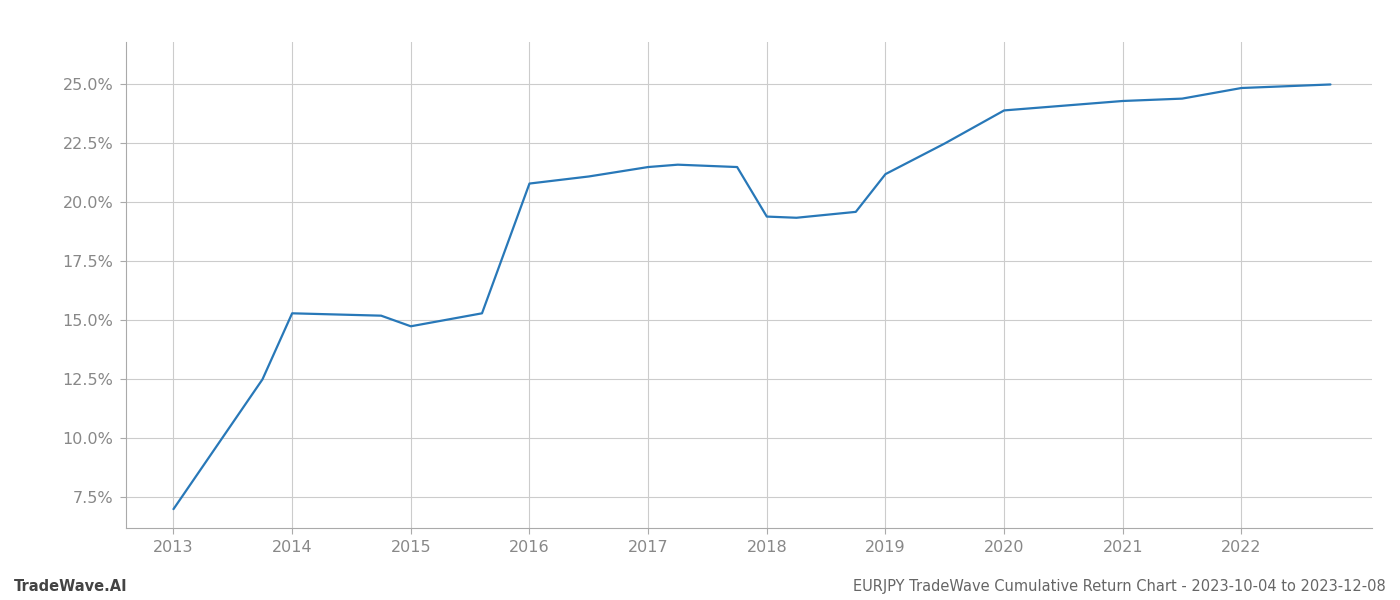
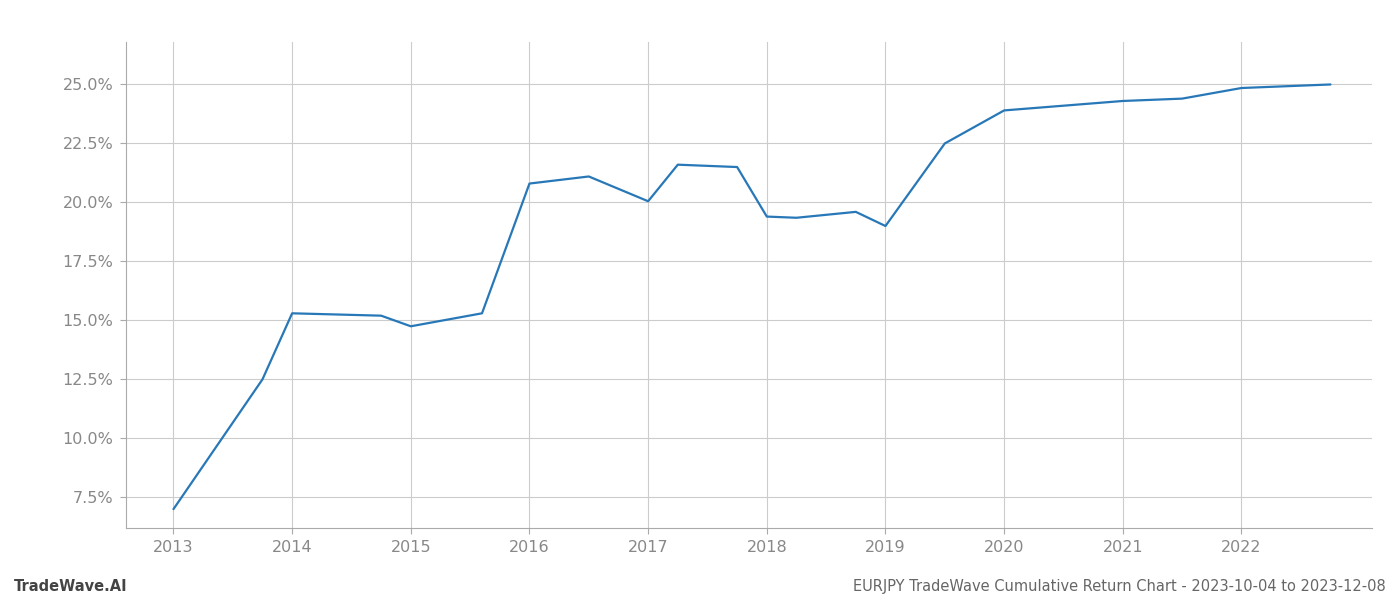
2017: 21.50% -> 20.05%
2019: 21.20% -> 19.00%
